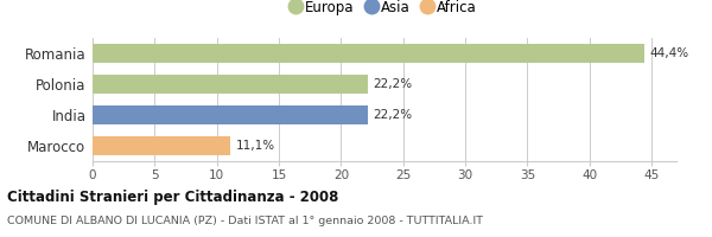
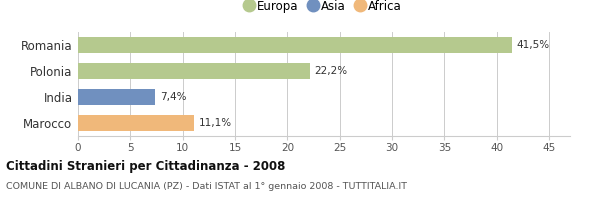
Romania: 44,4% -> 41,5%
India: 22,2% -> 7,4%
